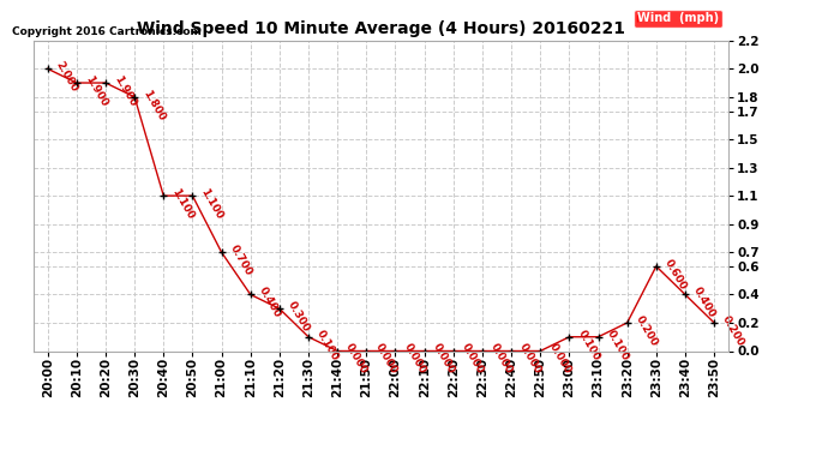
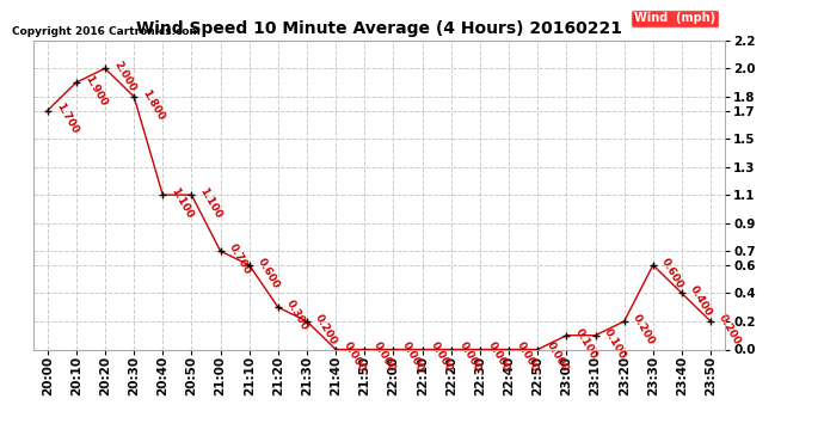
20:00: 2.000 -> 1.700
20:20: 1.900 -> 2.000
21:10: 0.400 -> 0.600
21:30: 0.100 -> 0.200
